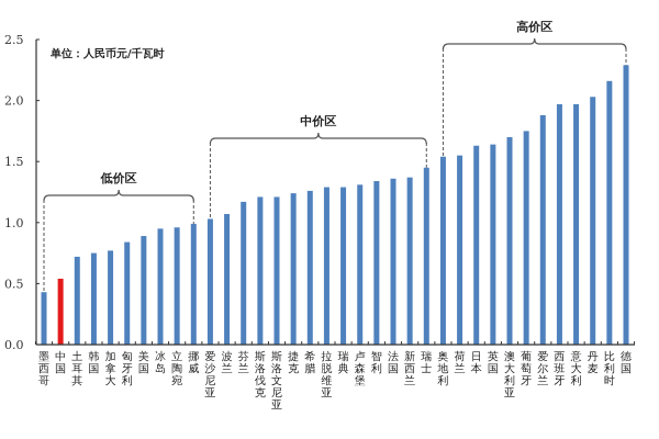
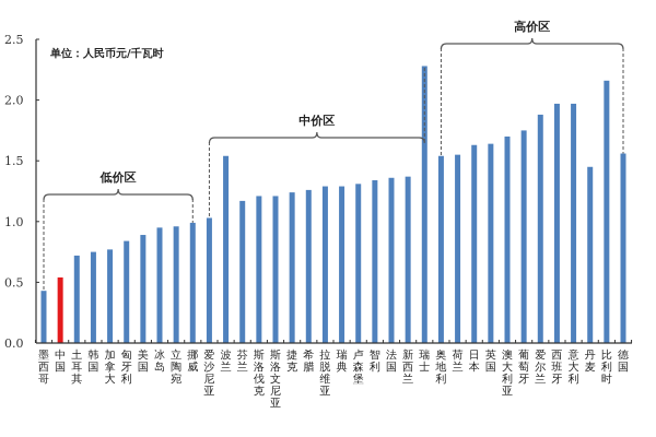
波兰: 1.07 -> 1.54
瑞士: 1.45 -> 2.28
丹麦: 2.03 -> 1.45
德国: 2.29 -> 1.56
